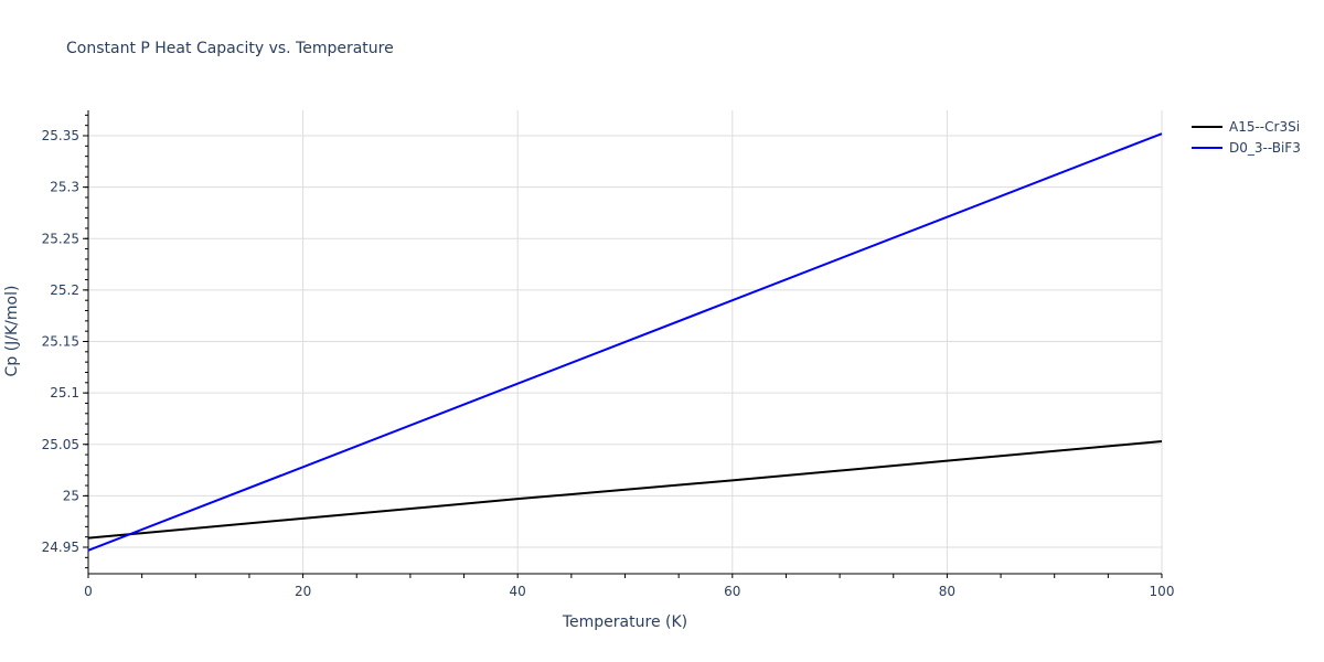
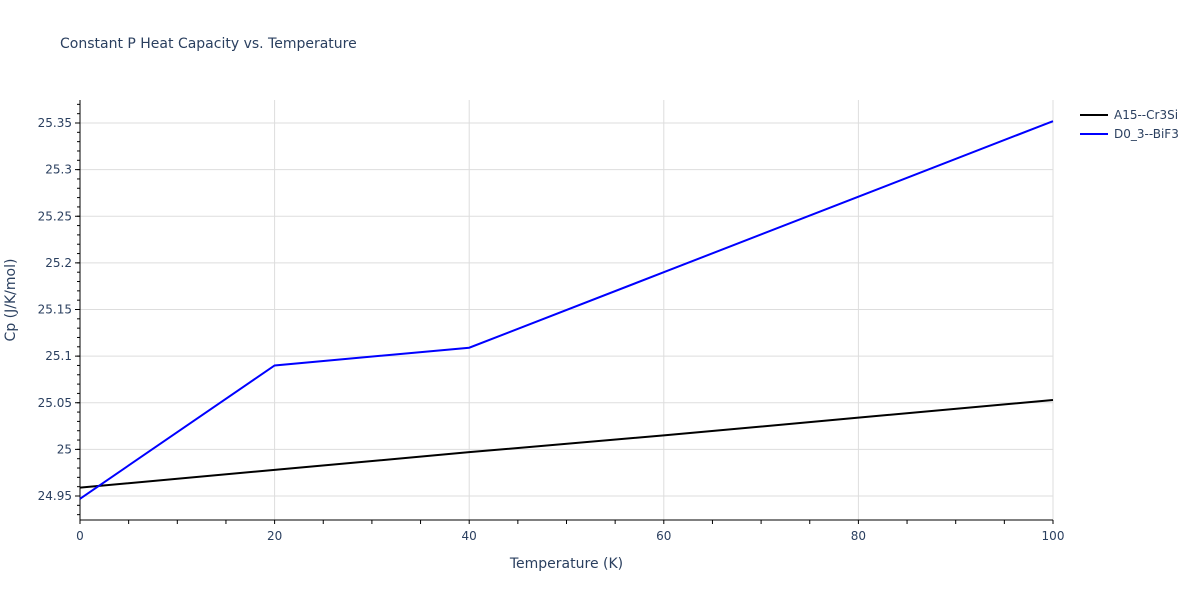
D0_3--BiF3/20: 25.03 -> 25.09
